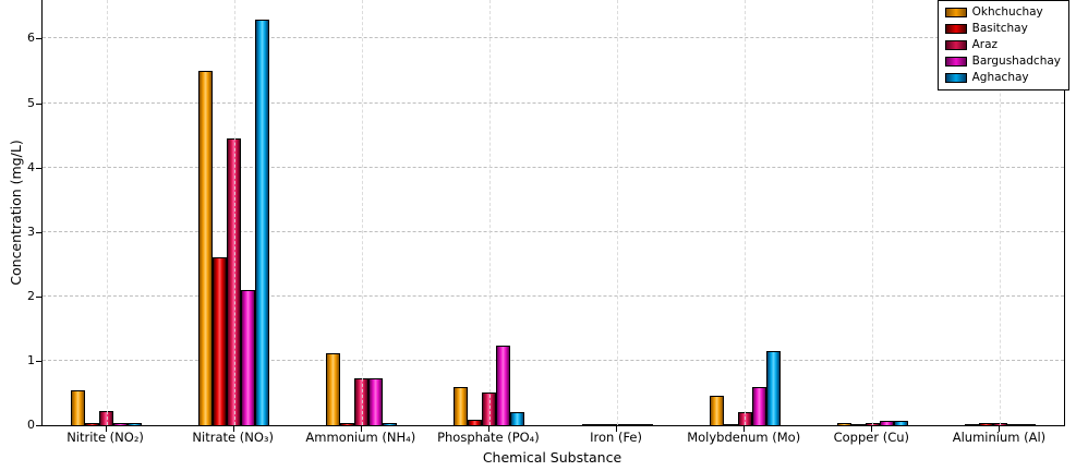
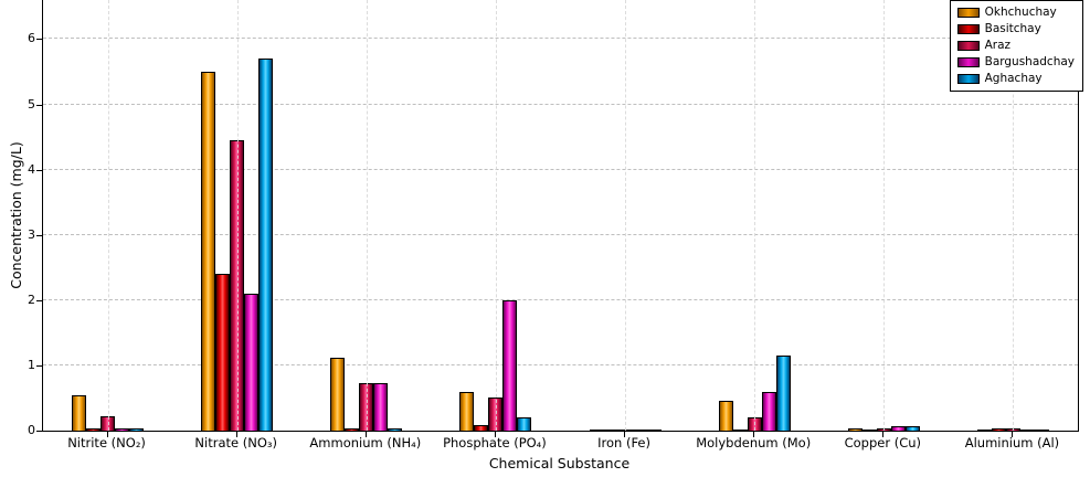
Basitchay/Nitrate (NO₃): 2.6 -> 2.4
Aghachay/Nitrate (NO₃): 6.3 -> 5.7
Bargushadchay/Phosphate (PO₄): 1.2 -> 2.0
